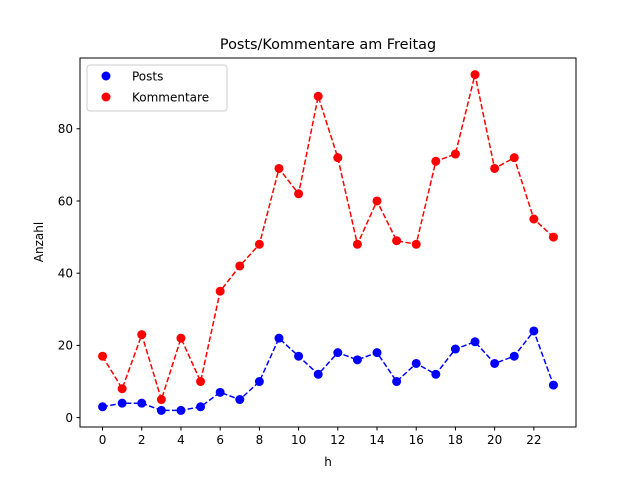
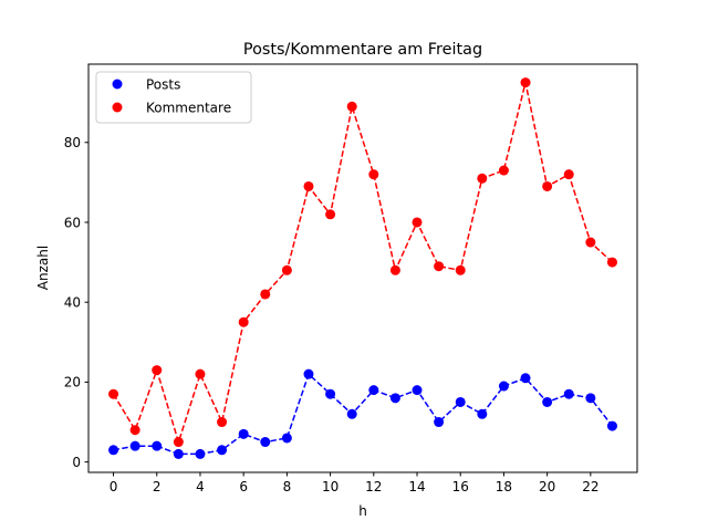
Posts/8: 10 -> 6
Posts/22: 24 -> 16
